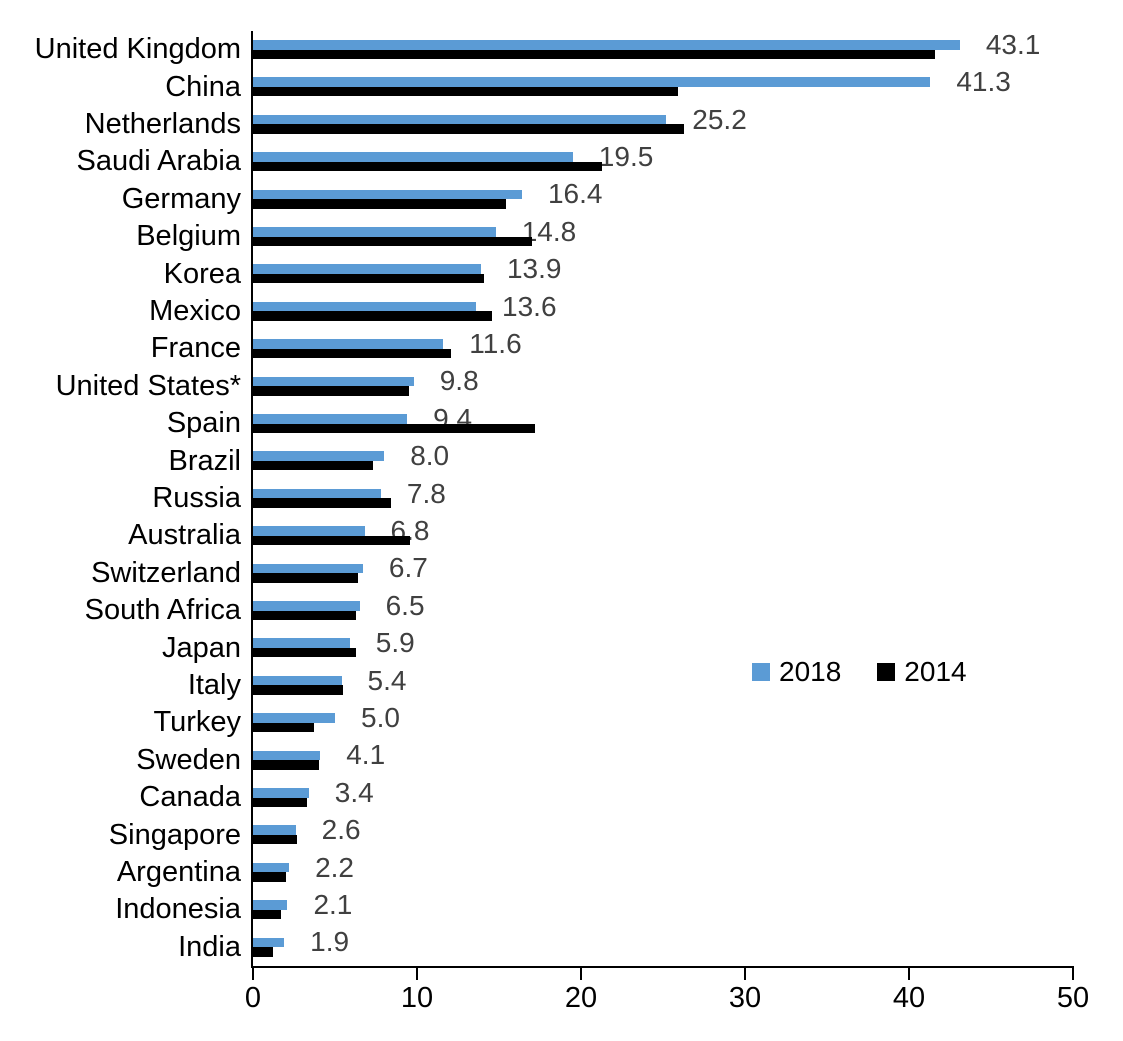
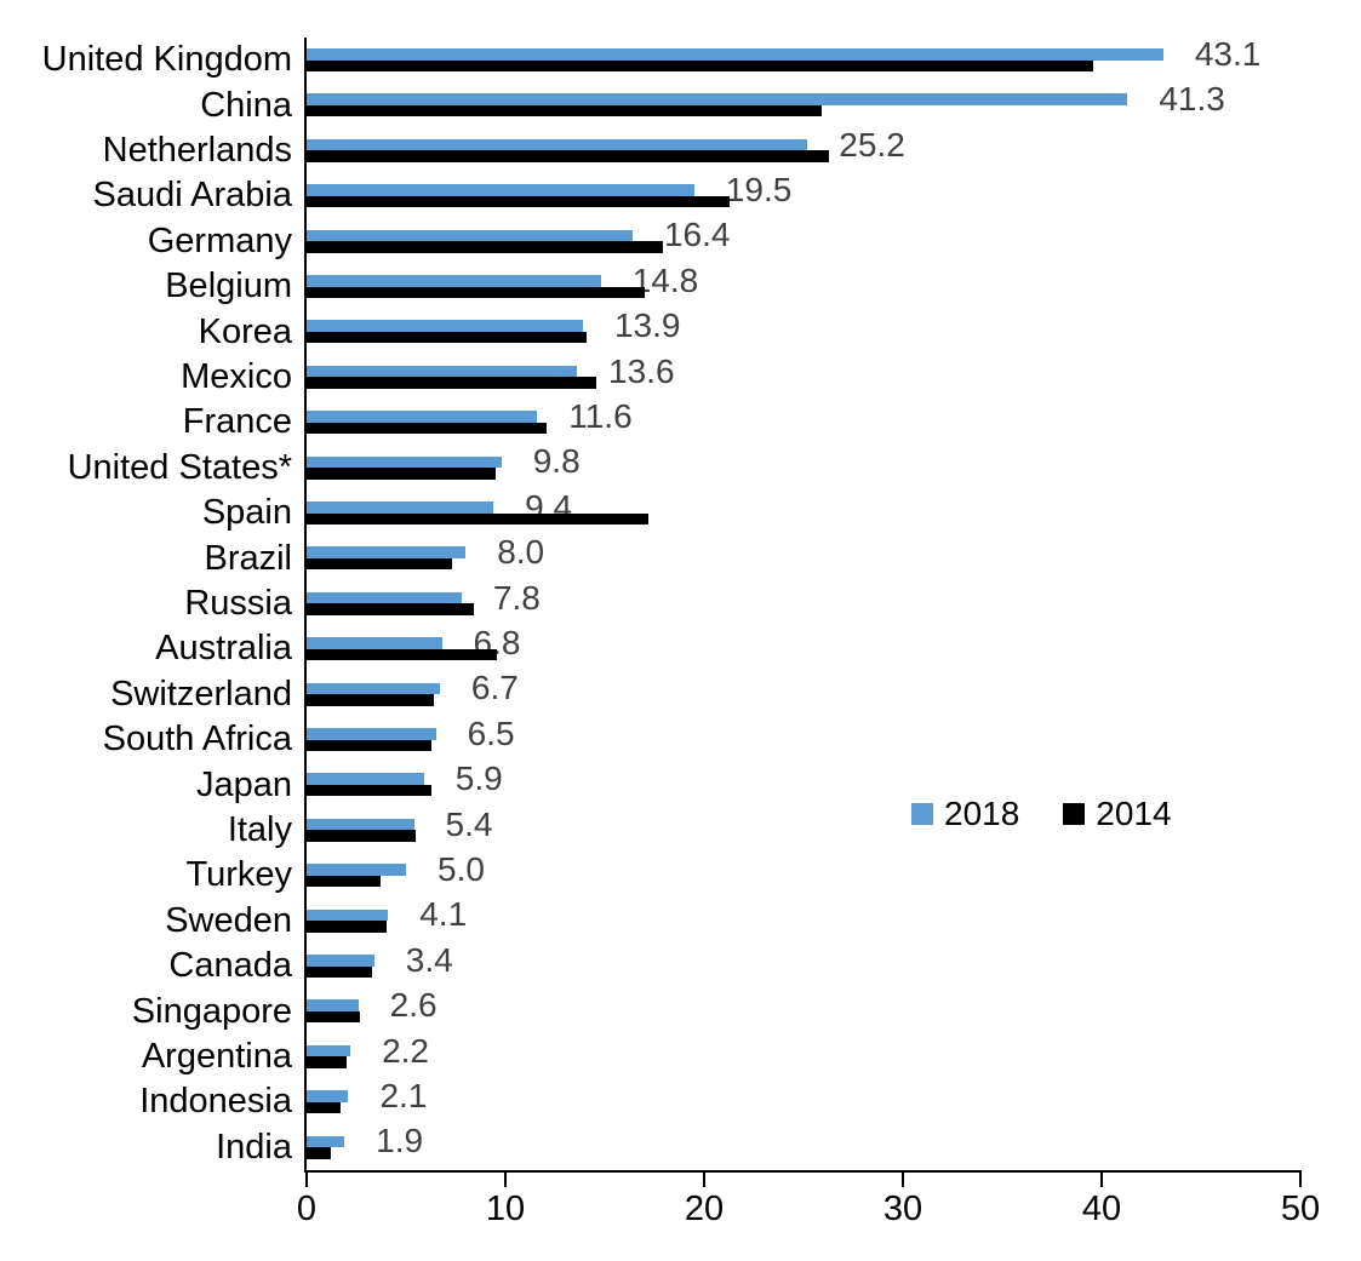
2014/United Kingdom: 41.6 -> 39.6
2014/Germany: 15.4 -> 17.9
